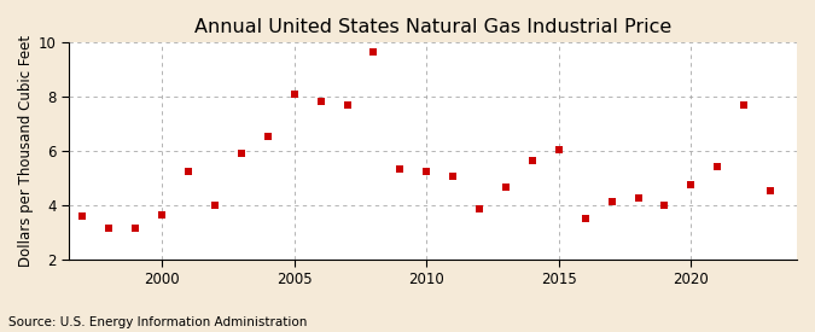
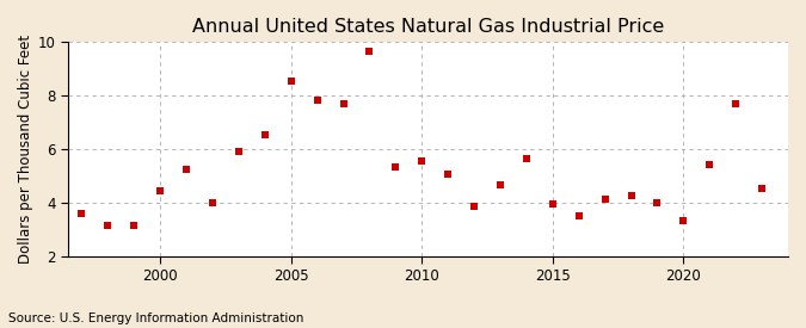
2000: 3.65 -> 4.43
2005: 8.10 -> 8.53
2010: 5.25 -> 5.54
2015: 6.05 -> 3.93
2020: 4.75 -> 3.30
